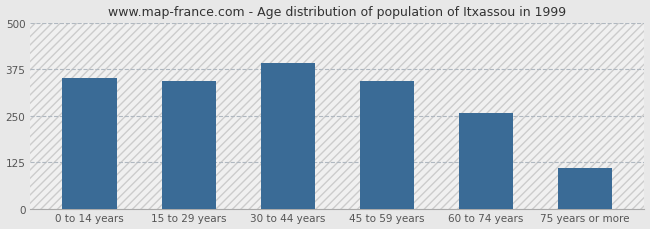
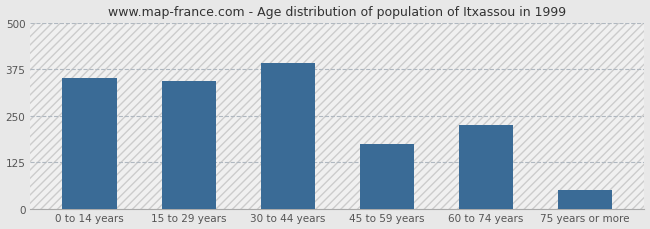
45 to 59 years: 344 -> 175
60 to 74 years: 258 -> 225
75 years or more: 110 -> 50
